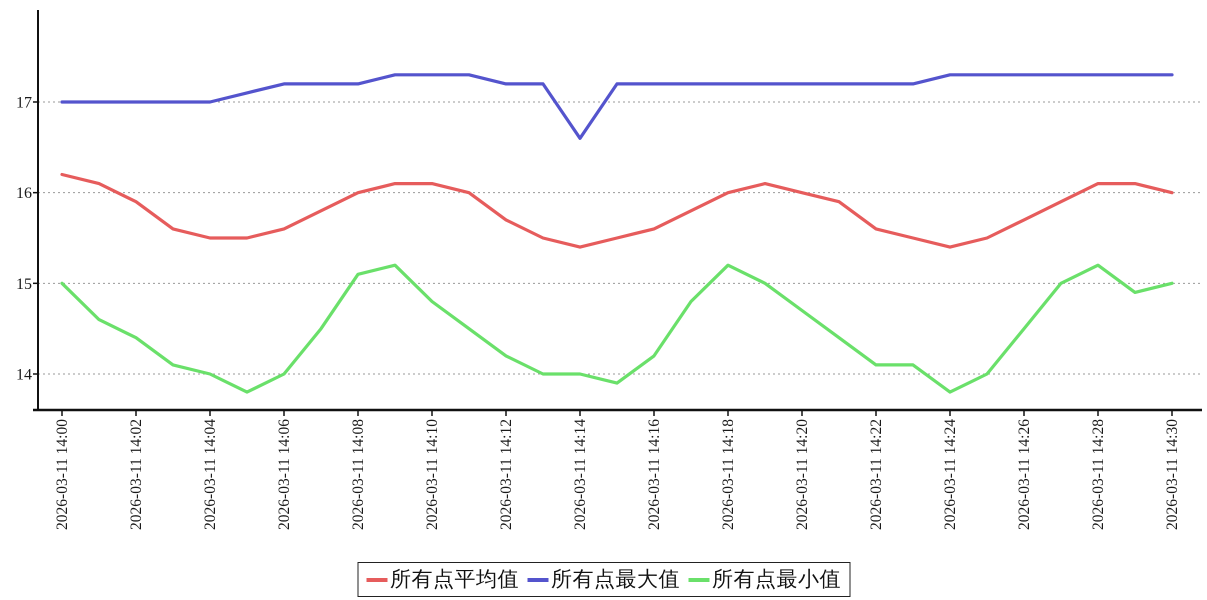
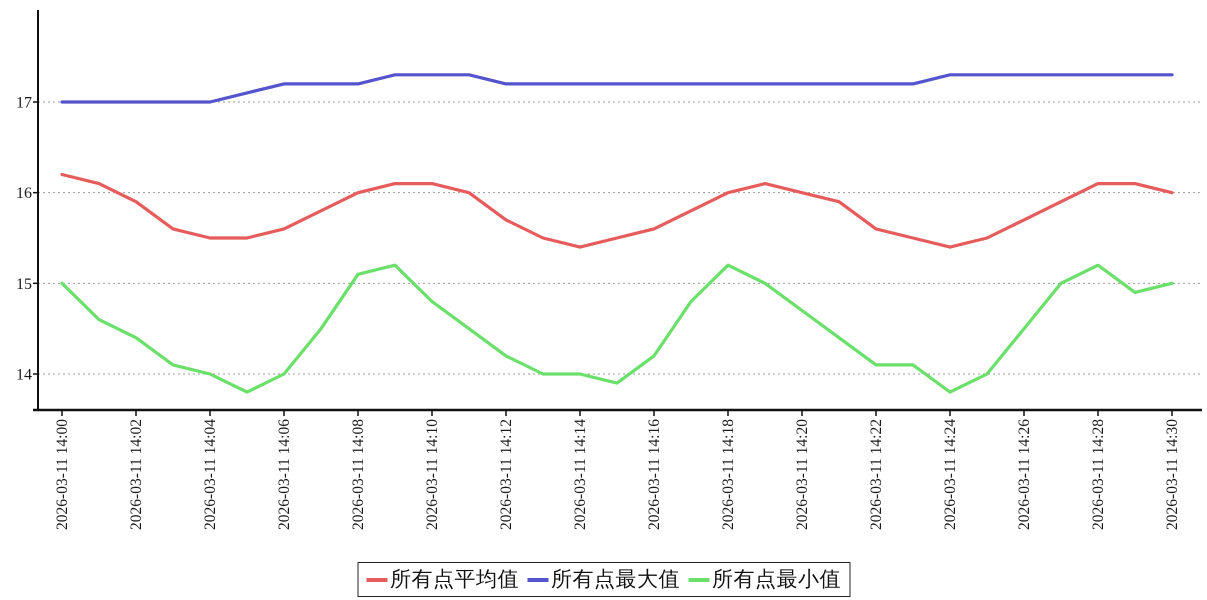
所有点最大值/2026-03-11 14:14: 16.6 -> 17.2
